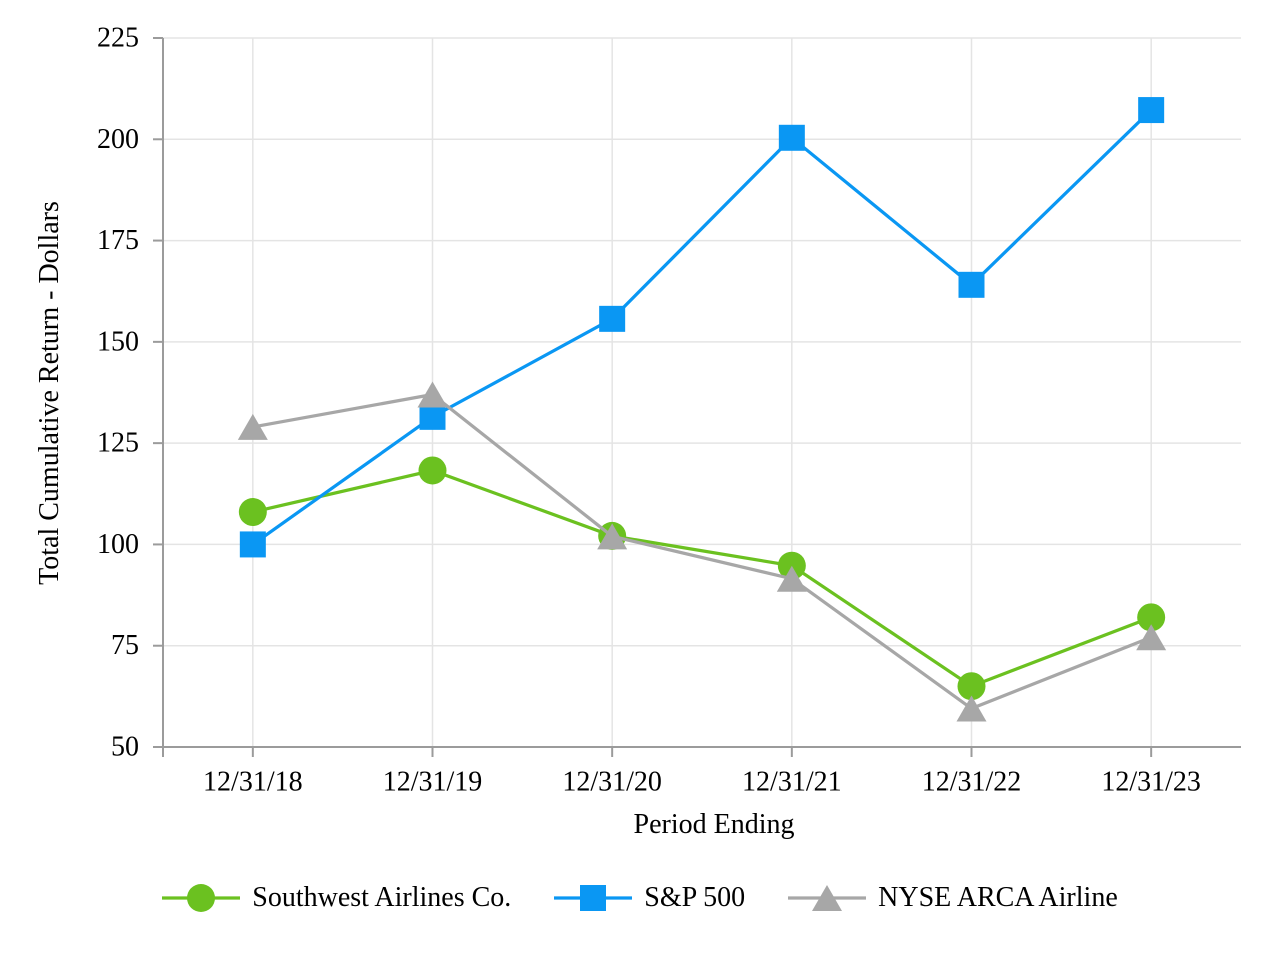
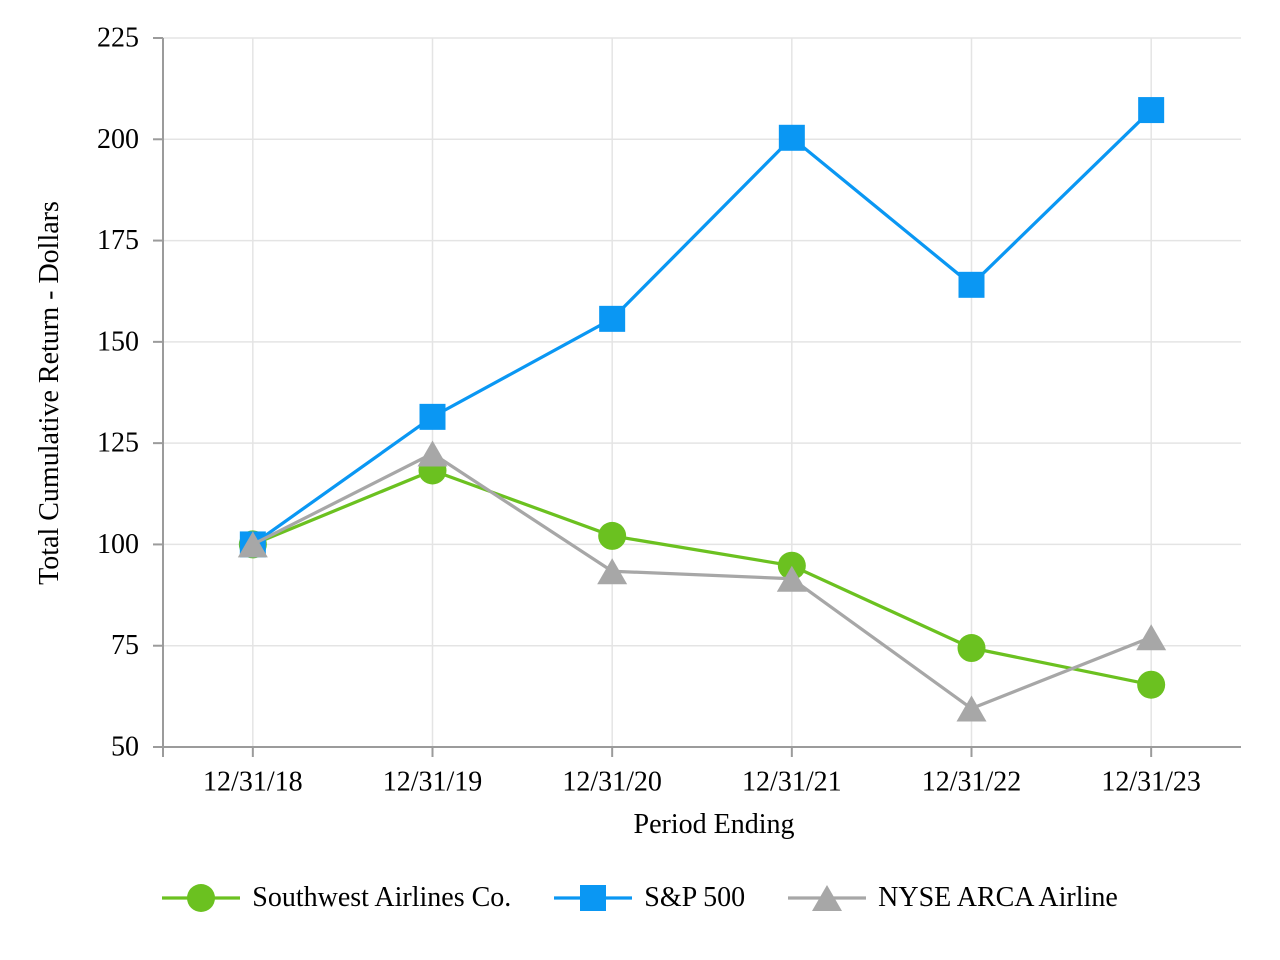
Southwest Airlines Co./12/31/18: 108 -> 100
NYSE ARCA Airline/12/31/18: 129 -> 100
NYSE ARCA Airline/12/31/19: 137 -> 122
NYSE ARCA Airline/12/31/20: 102 -> 93
Southwest Airlines Co./12/31/22: 65 -> 74
Southwest Airlines Co./12/31/23: 82 -> 65
